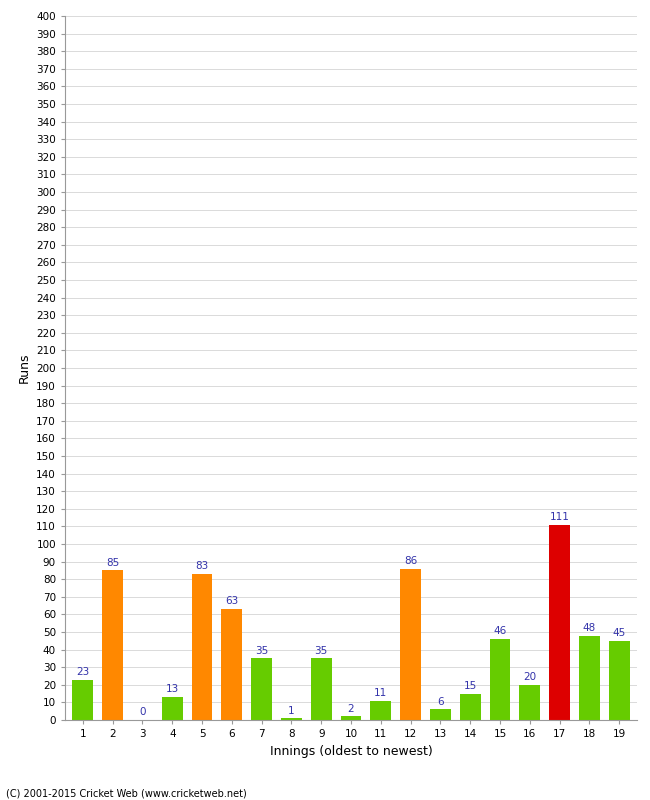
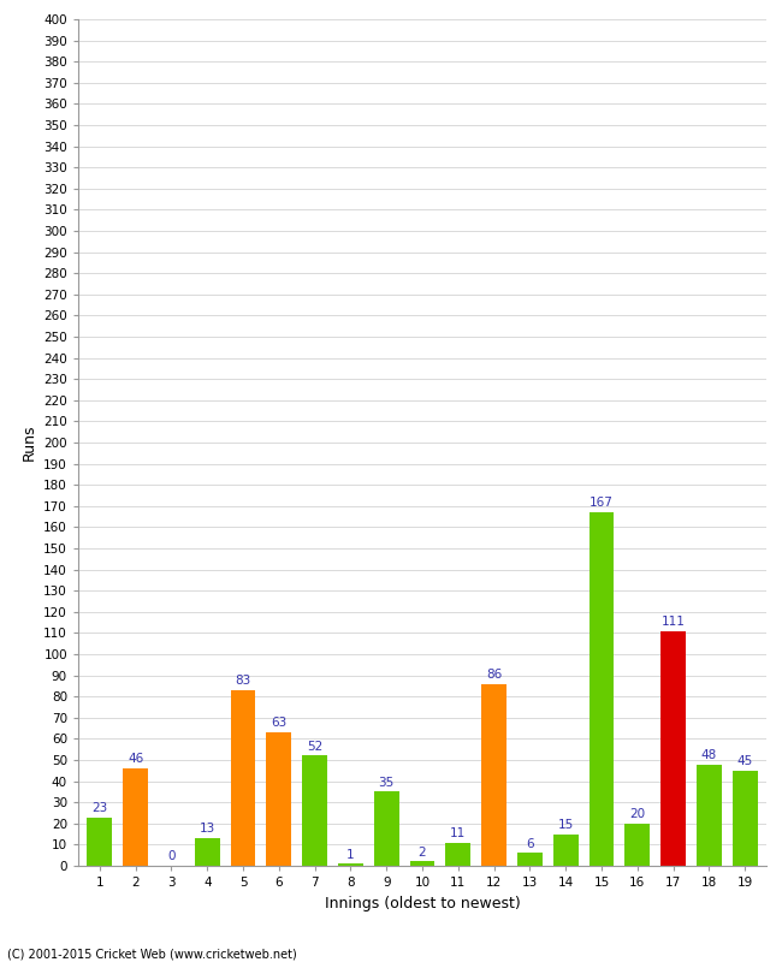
2: 85 -> 46
7: 35 -> 52
15: 46 -> 167
